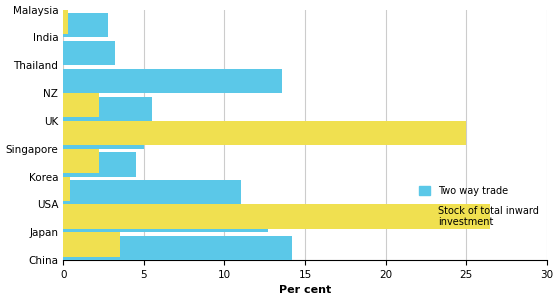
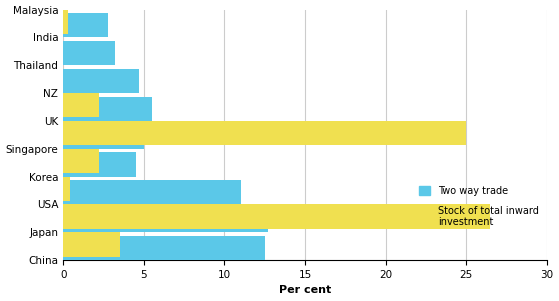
Two way trade/NZ: 13.6 -> 4.7
Two way trade/China: 14.2 -> 12.5
